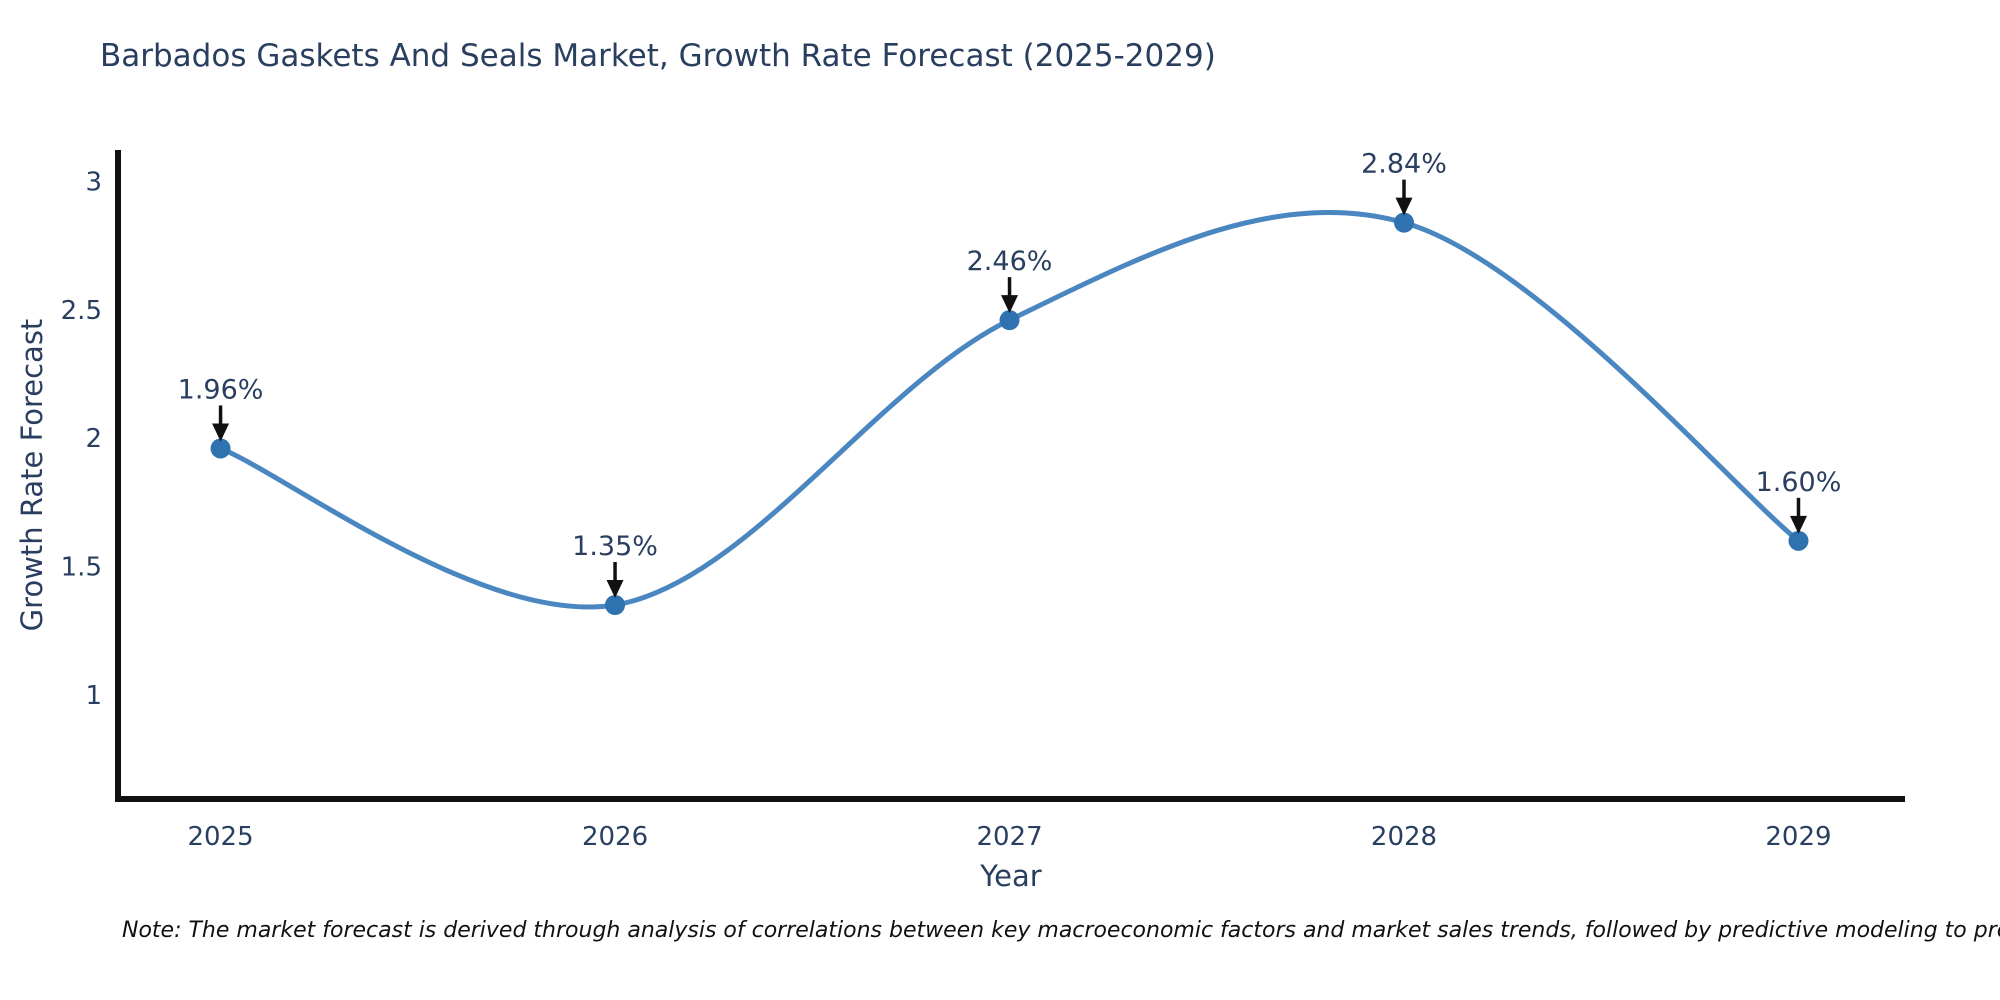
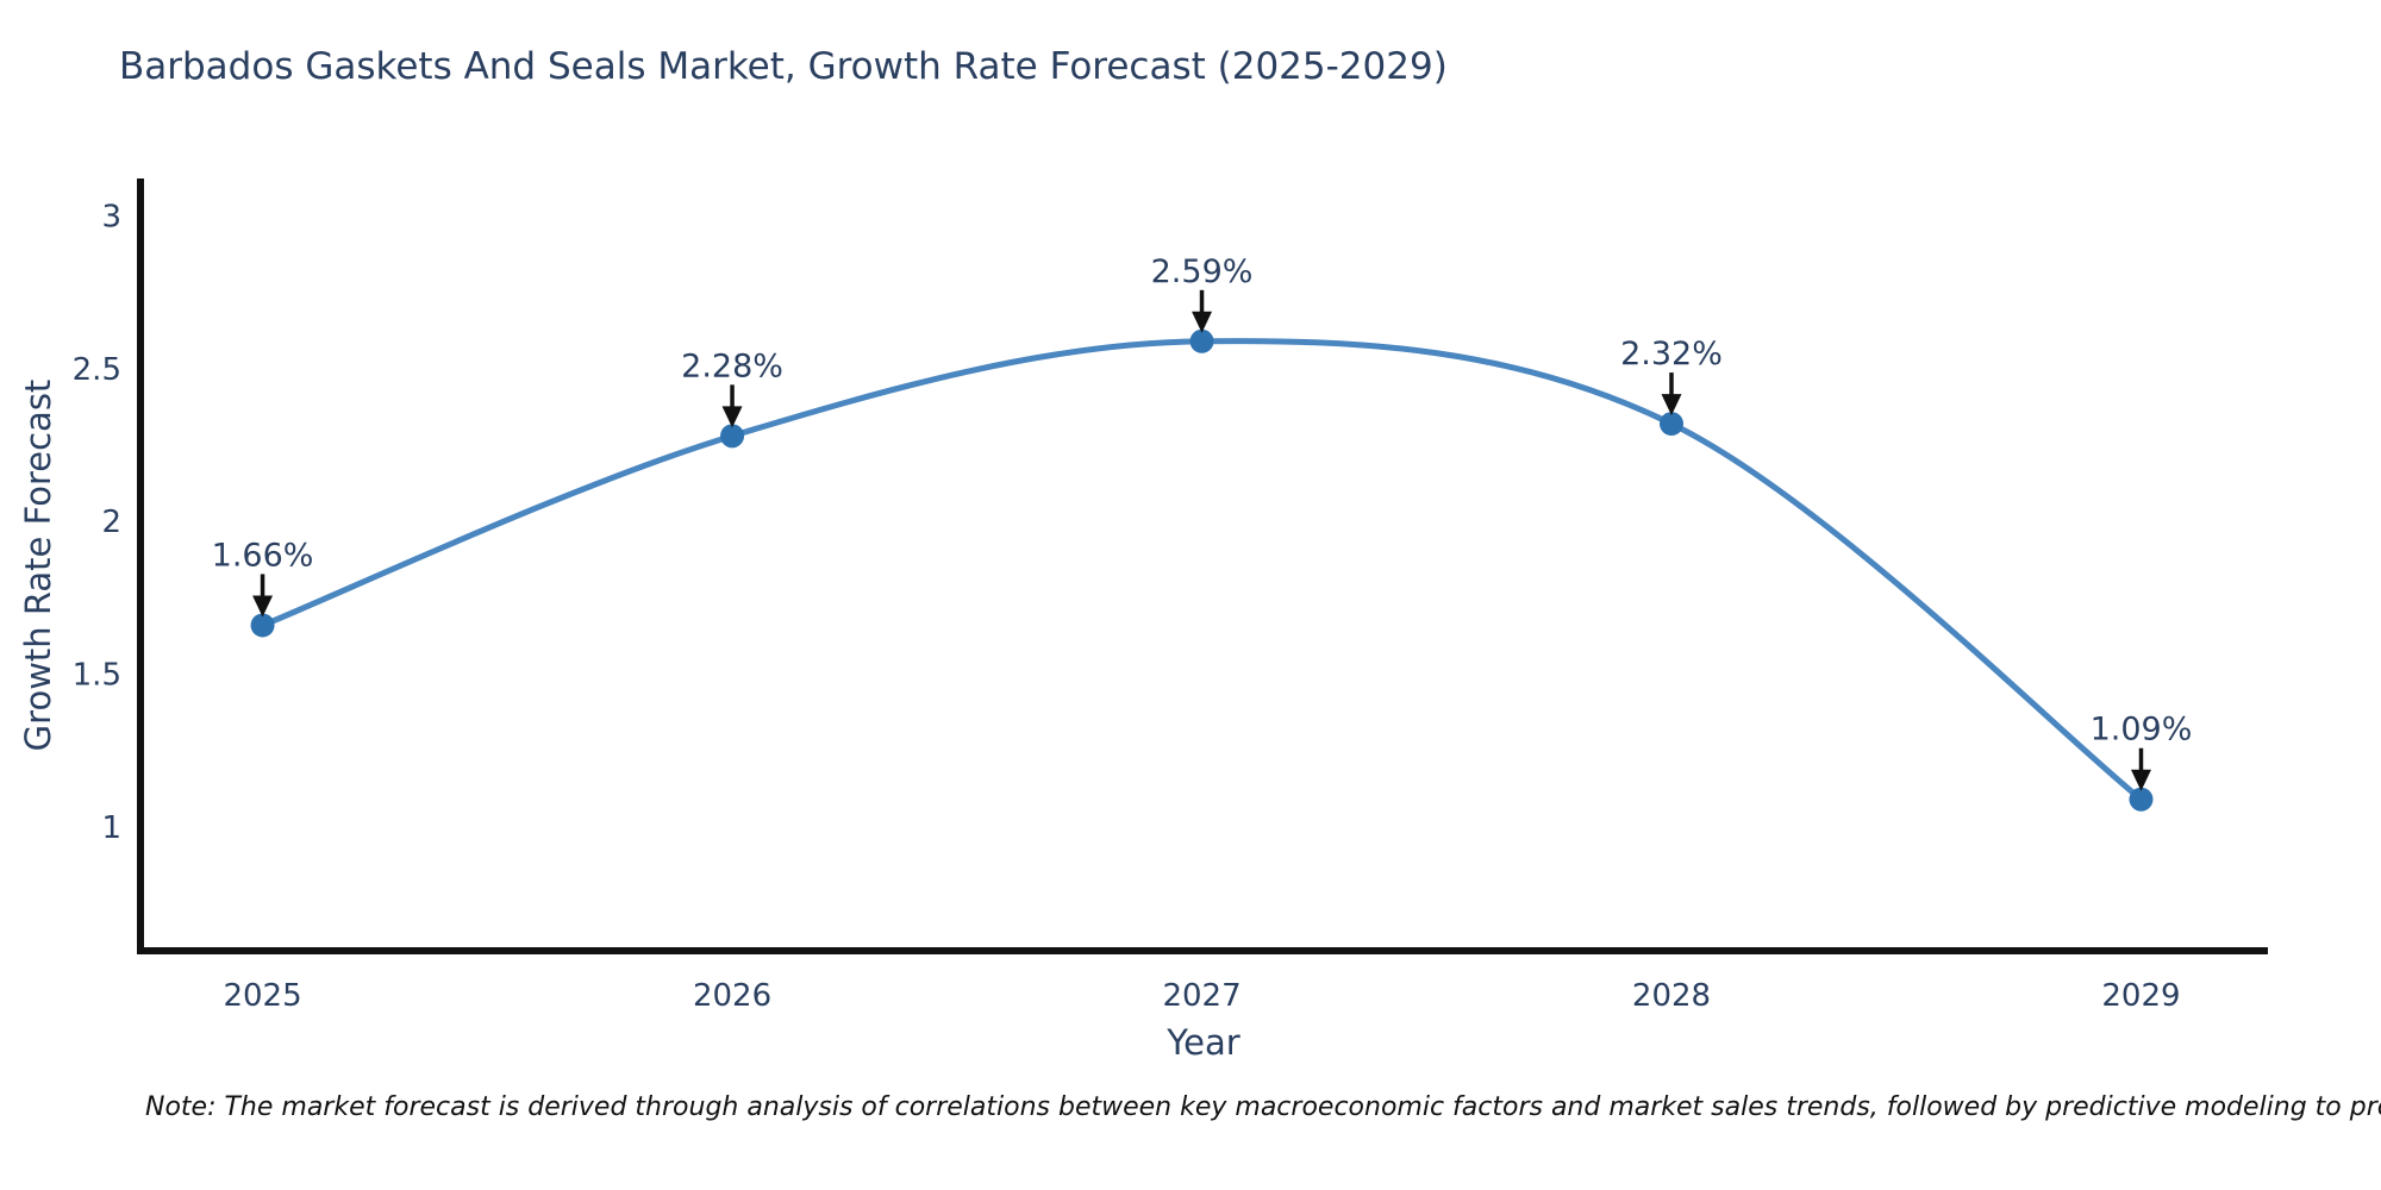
2025: 1.96% -> 1.66%
2026: 1.35% -> 2.28%
2027: 2.46% -> 2.59%
2028: 2.84% -> 2.32%
2029: 1.60% -> 1.09%
